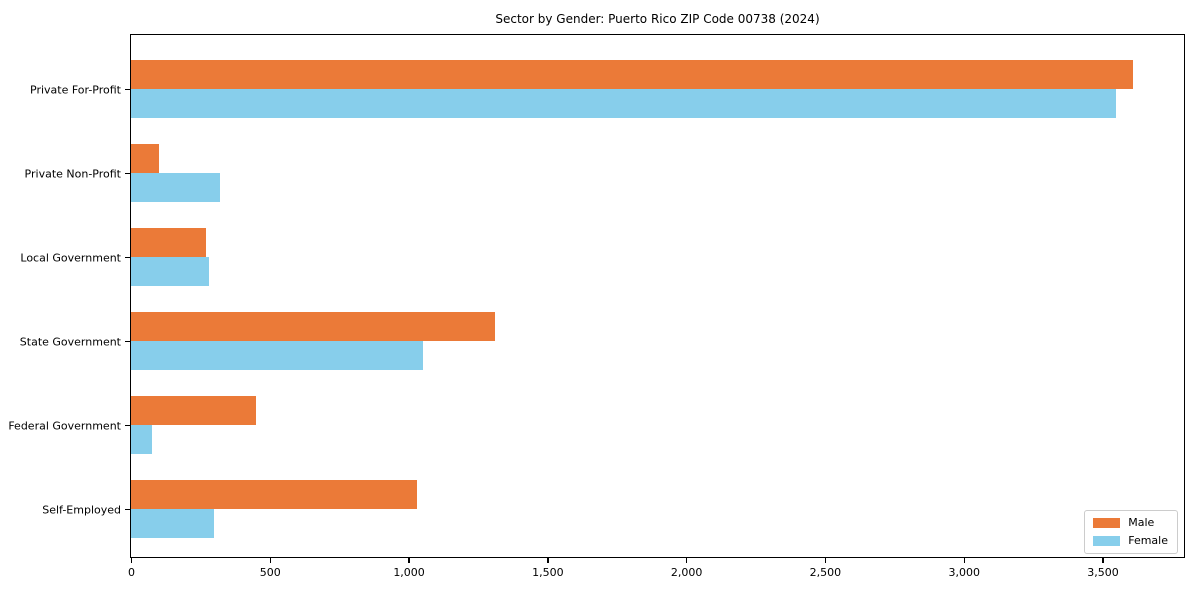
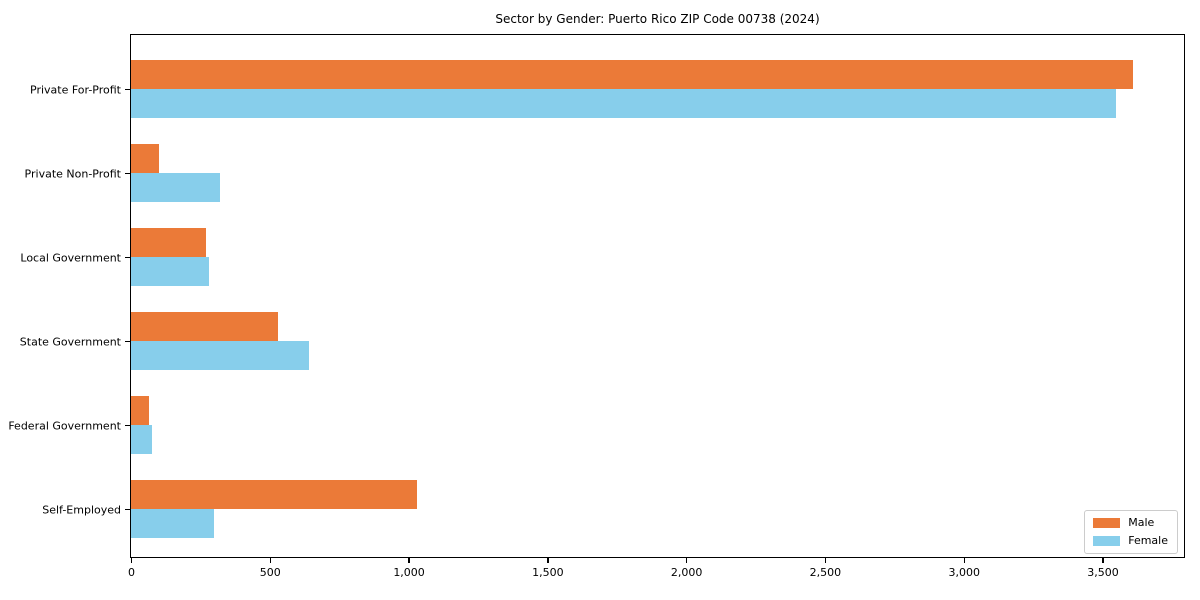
Male/State Government: 1310 -> 530
Female/State Government: 1050 -> 640
Male/Federal Government: 450 -> 60
